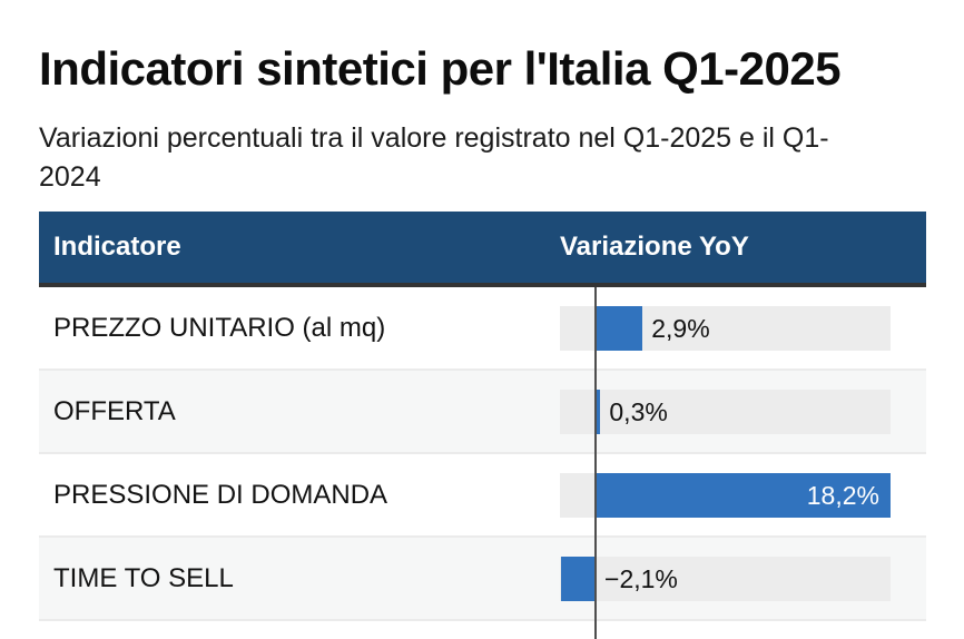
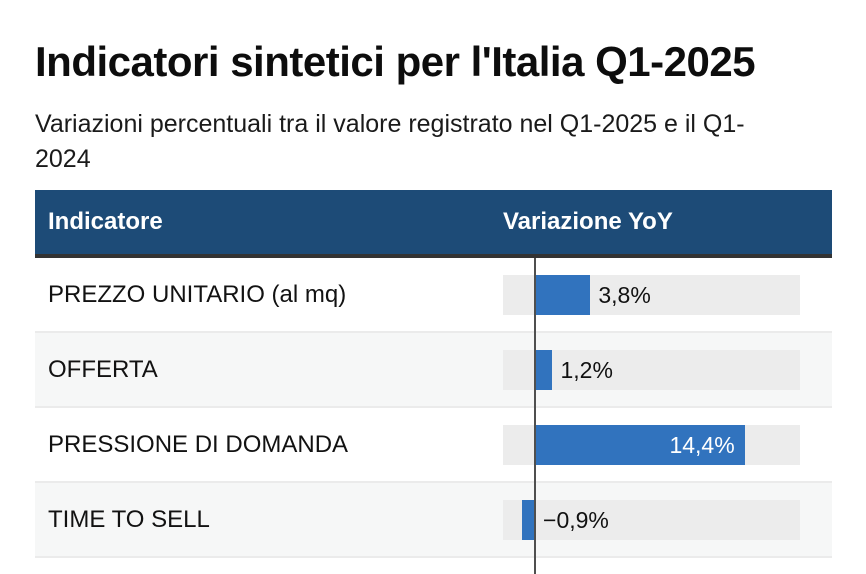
PREZZO UNITARIO (al mq): 2,9% -> 3,8%
OFFERTA: 0,3% -> 1,2%
PRESSIONE DI DOMANDA: 18,2% -> 14,4%
TIME TO SELL: −2,1% -> −0,9%
